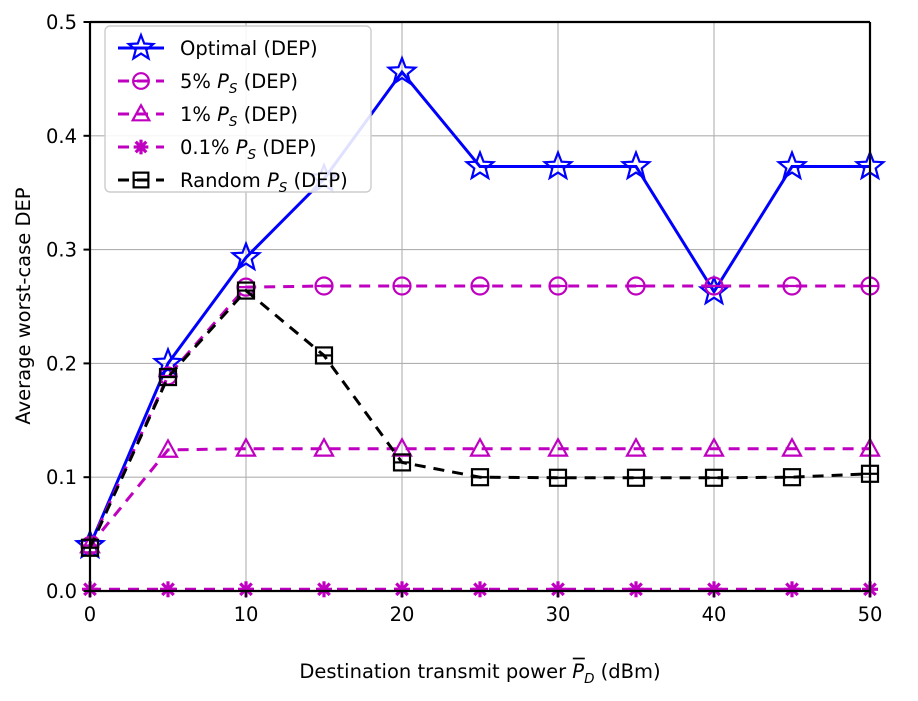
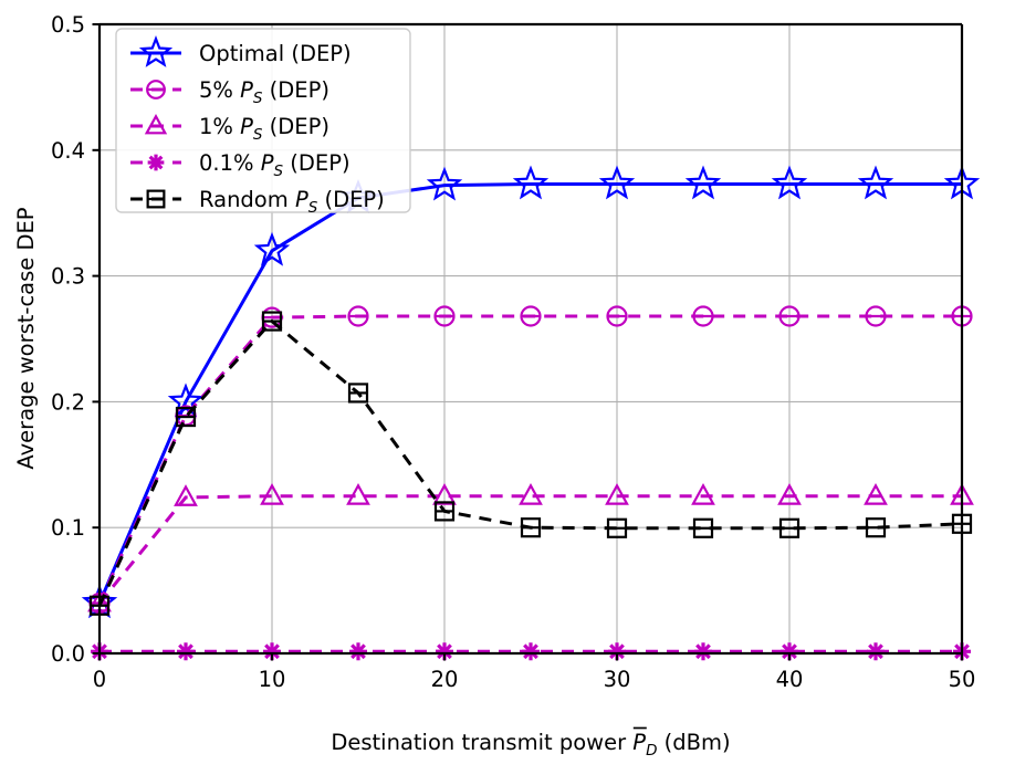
Optimal (DEP)/10: 0.293 -> 0.320
Optimal (DEP)/20: 0.456 -> 0.372
Optimal (DEP)/40: 0.263 -> 0.373
